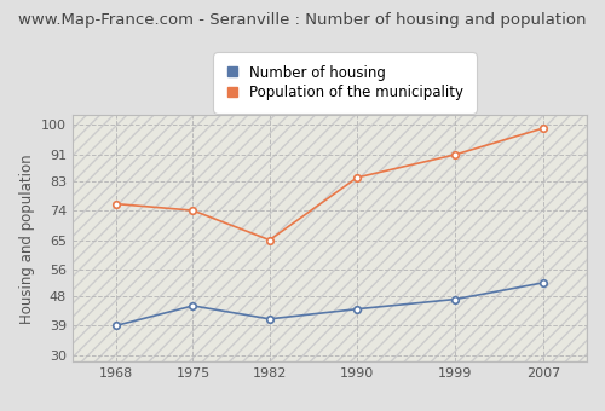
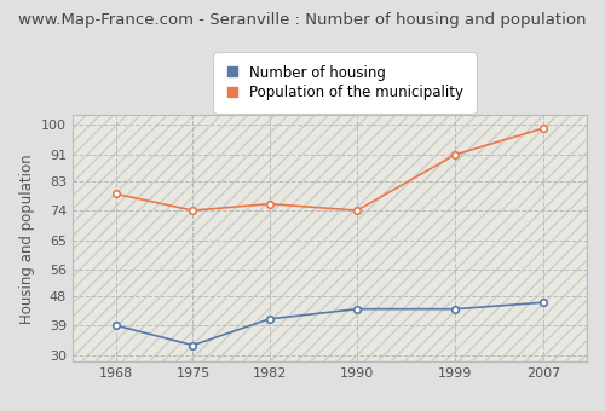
Population of the municipality/1968: 76 -> 79
Number of housing/1975: 45 -> 33
Population of the municipality/1982: 65 -> 76
Population of the municipality/1990: 84 -> 74
Number of housing/1999: 47 -> 44
Number of housing/2007: 52 -> 46
